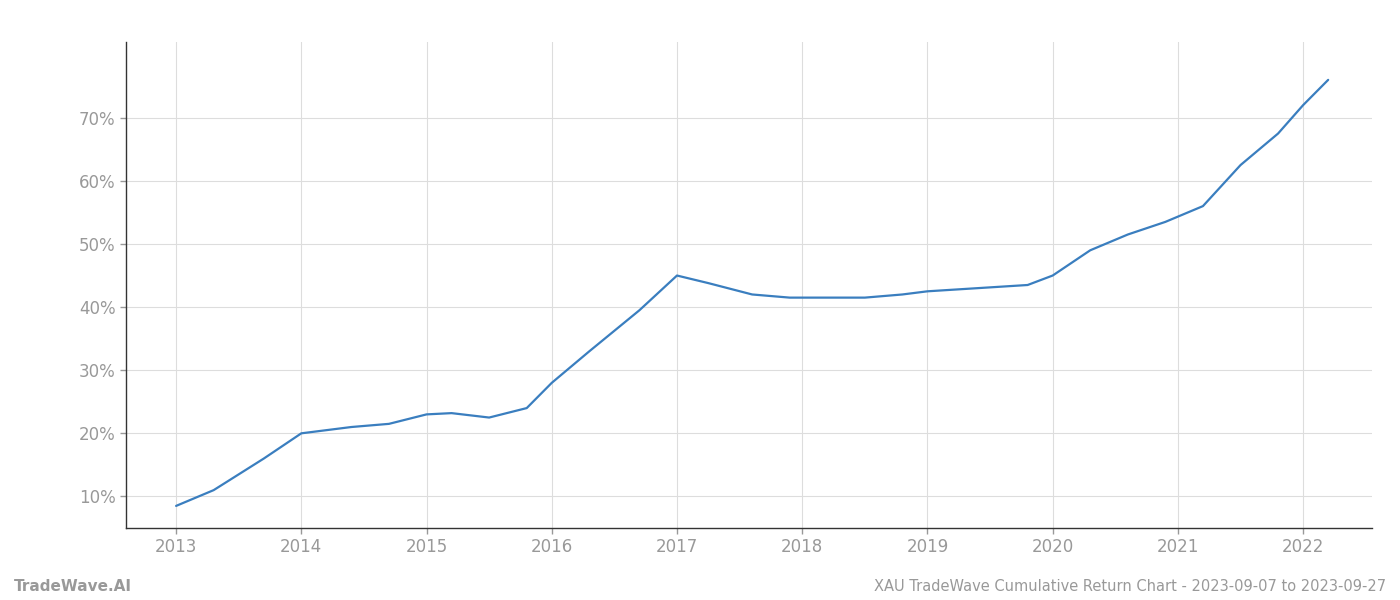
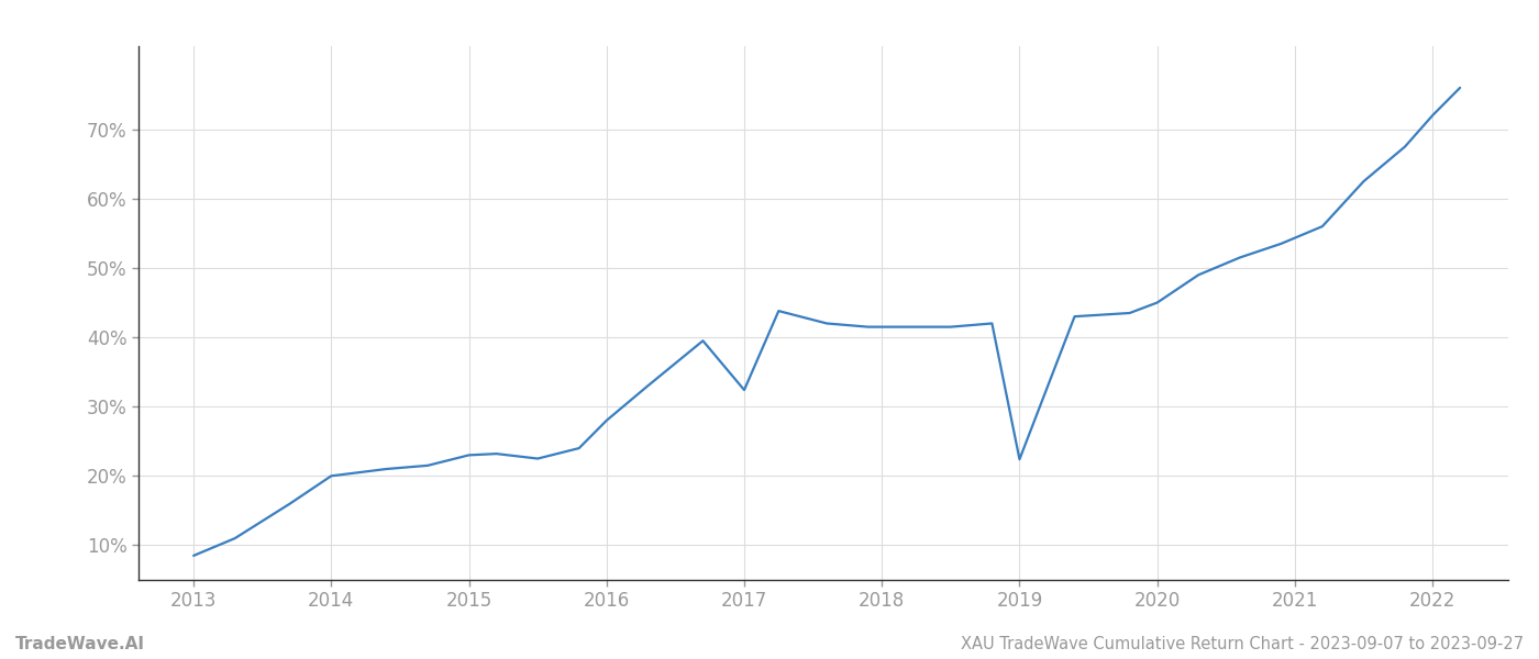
2017: 45.0% -> 32.4%
2019: 42.5% -> 22.4%
